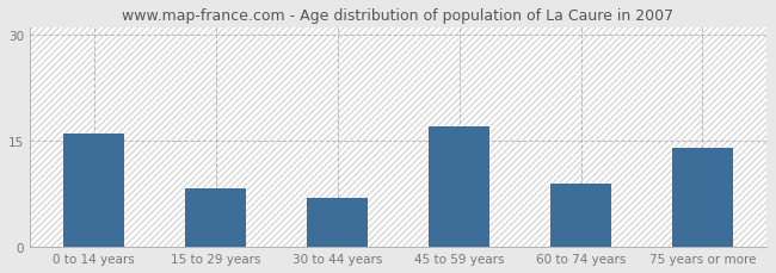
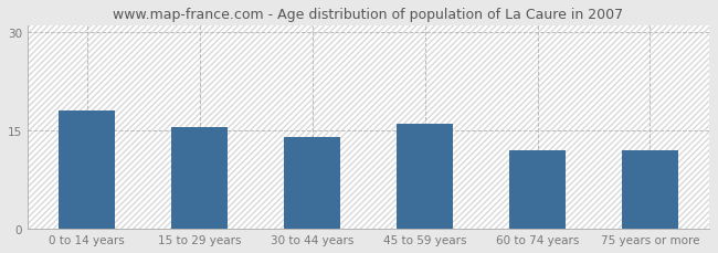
0 to 14 years: 16.0 -> 18.0
15 to 29 years: 8.2 -> 15.5
30 to 44 years: 7.0 -> 14.0
45 to 59 years: 17.0 -> 16.0
60 to 74 years: 9.0 -> 12.0
75 years or more: 14.0 -> 12.0
